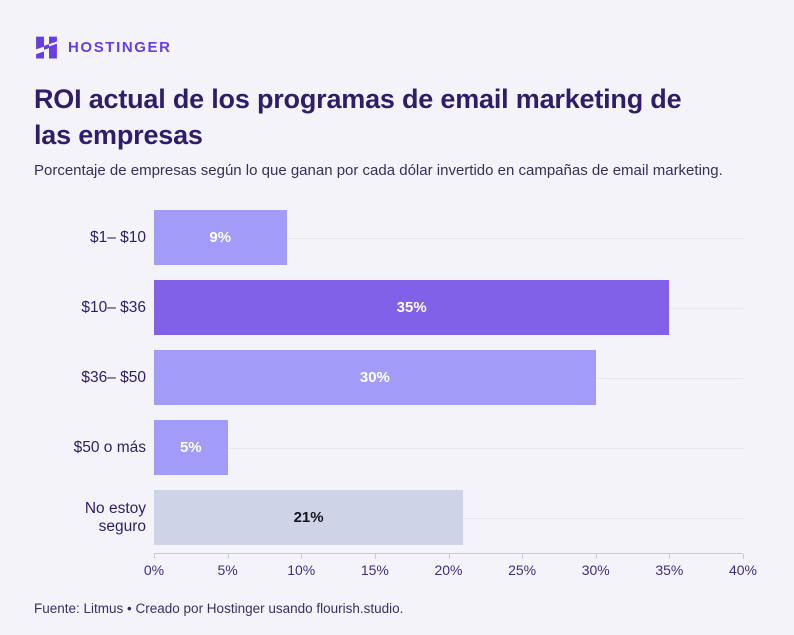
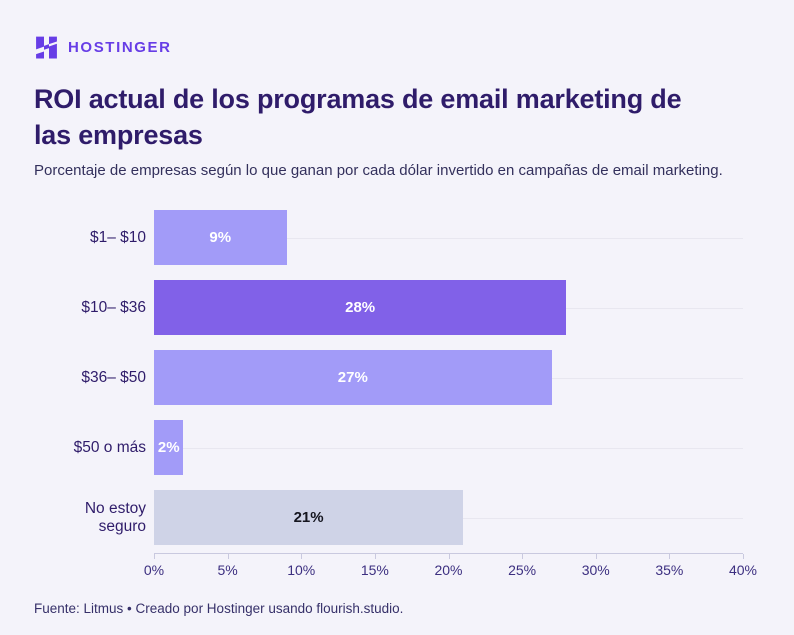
$10– $36: 35% -> 28%
$36– $50: 30% -> 27%
$50 o más: 5% -> 2%
